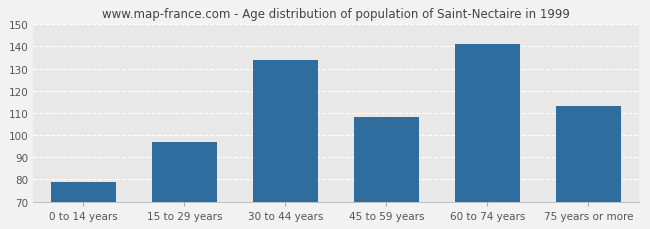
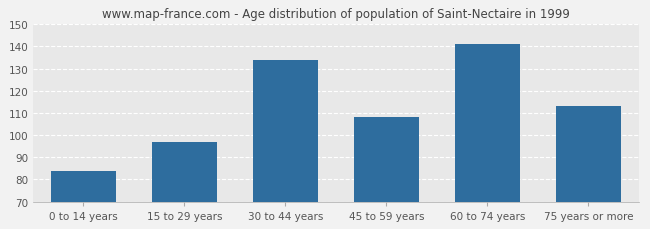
0 to 14 years: 79 -> 84
